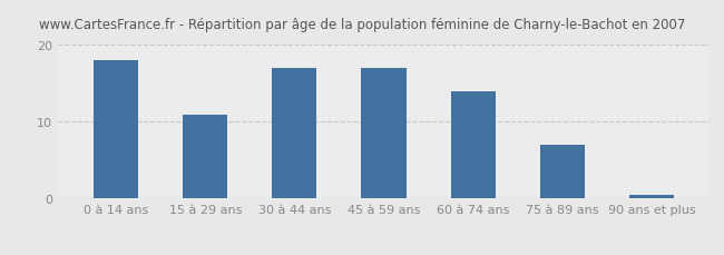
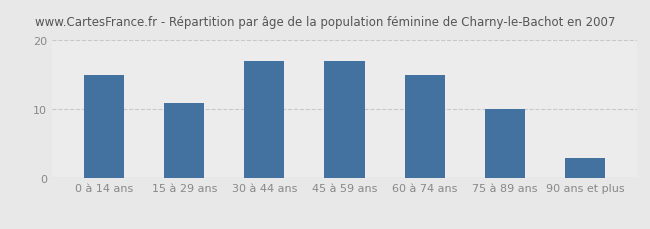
0 à 14 ans: 18.0 -> 15.0
60 à 74 ans: 14.0 -> 15.0
75 à 89 ans: 7.0 -> 10.0
90 ans et plus: 0.5 -> 3.0
